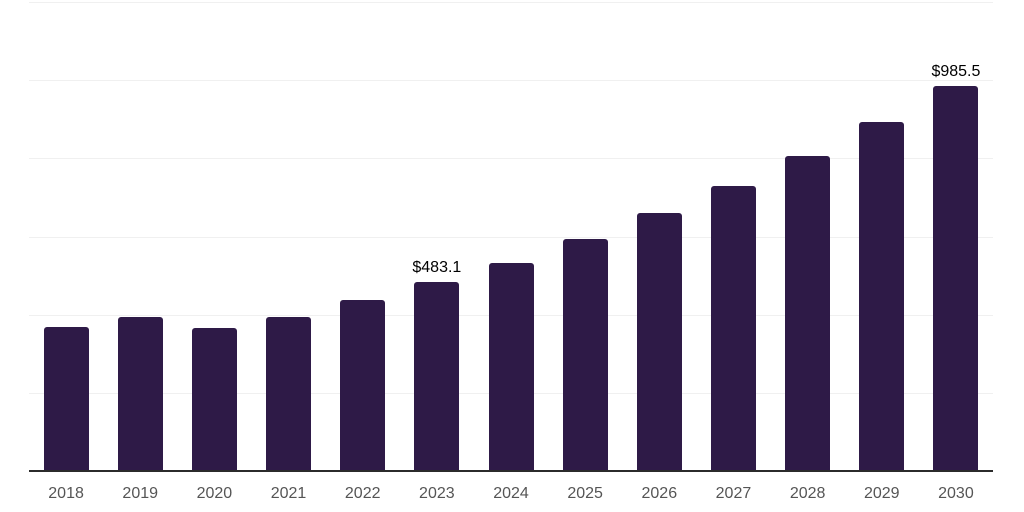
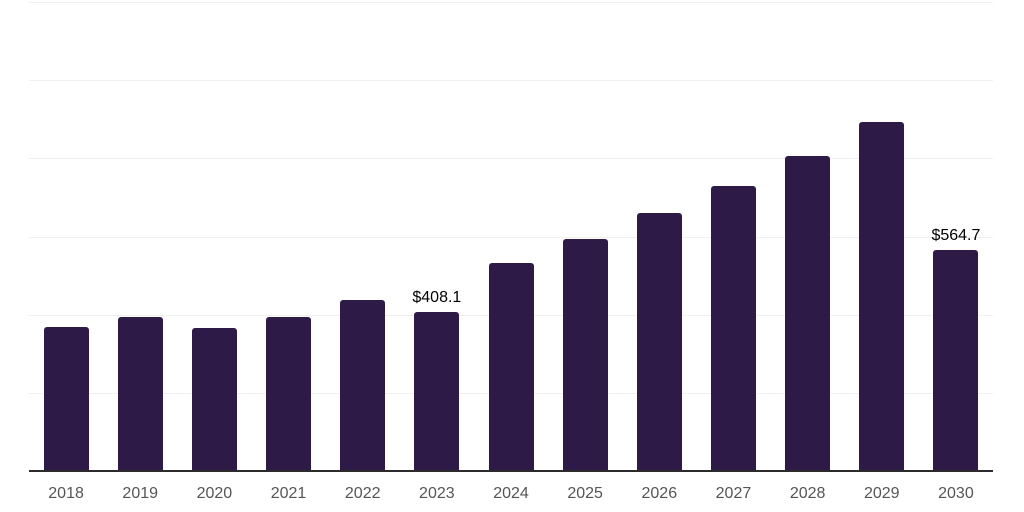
2023: $483.1 -> $408.1
2030: $985.5 -> $564.7
